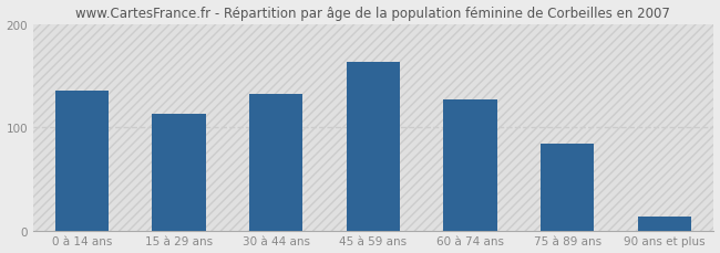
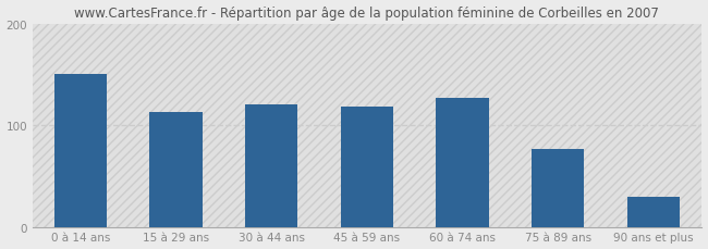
0 à 14 ans: 135 -> 150
30 à 44 ans: 132 -> 120
45 à 59 ans: 163 -> 118
75 à 89 ans: 84 -> 76
90 ans et plus: 13 -> 30
